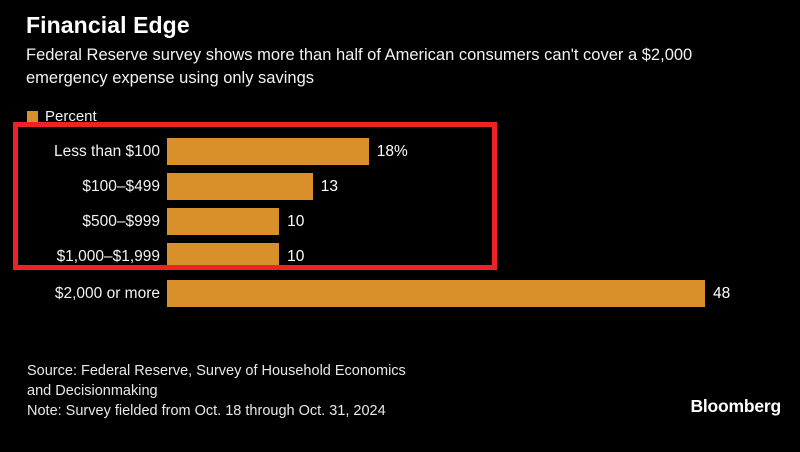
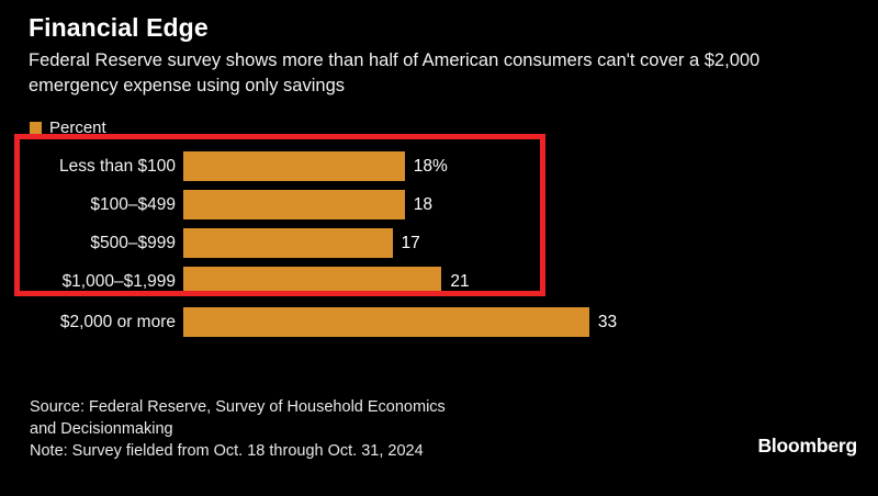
$100–$499: 13 -> 18
$500–$999: 10 -> 17
$1,000–$1,999: 10 -> 21
$2,000 or more: 48 -> 33
